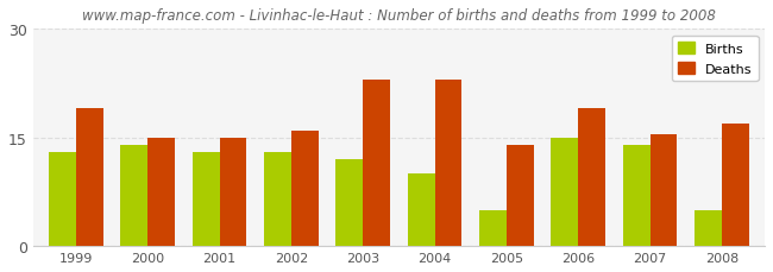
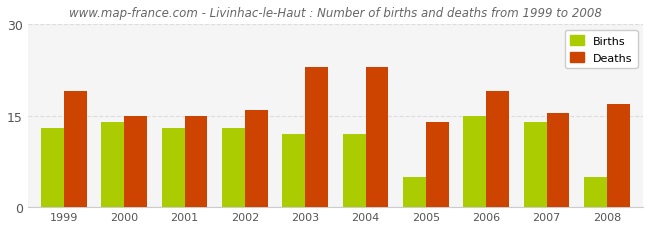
Births/2004: 10 -> 12
